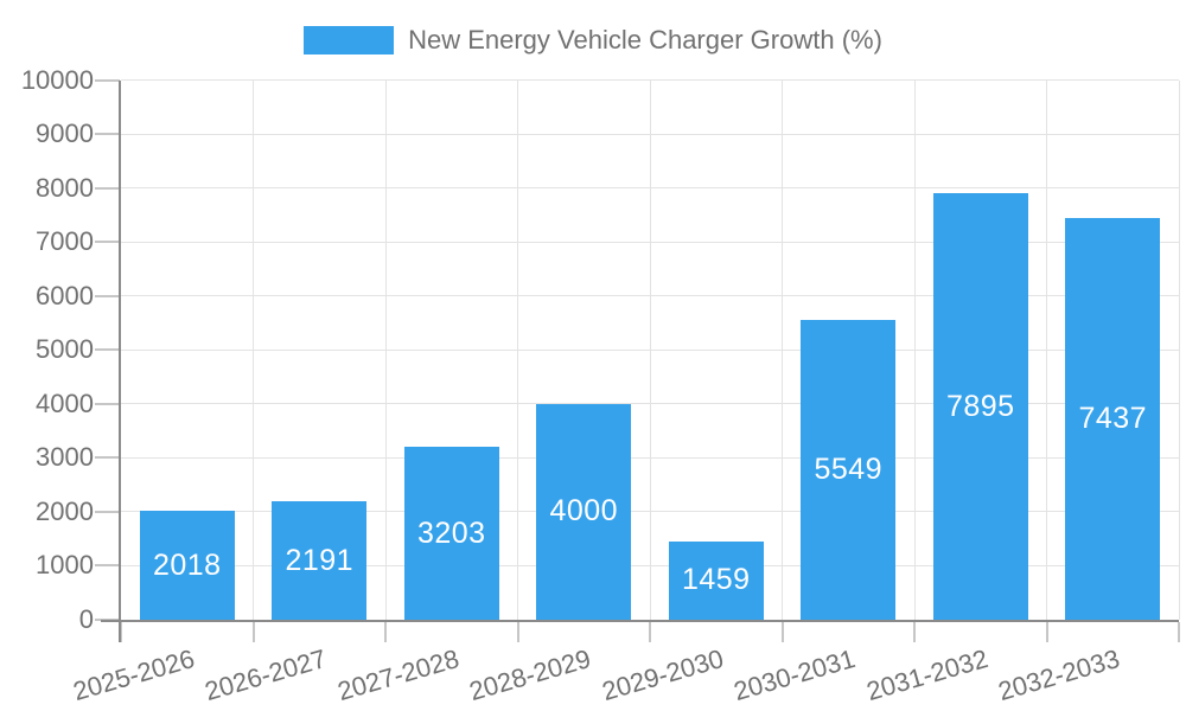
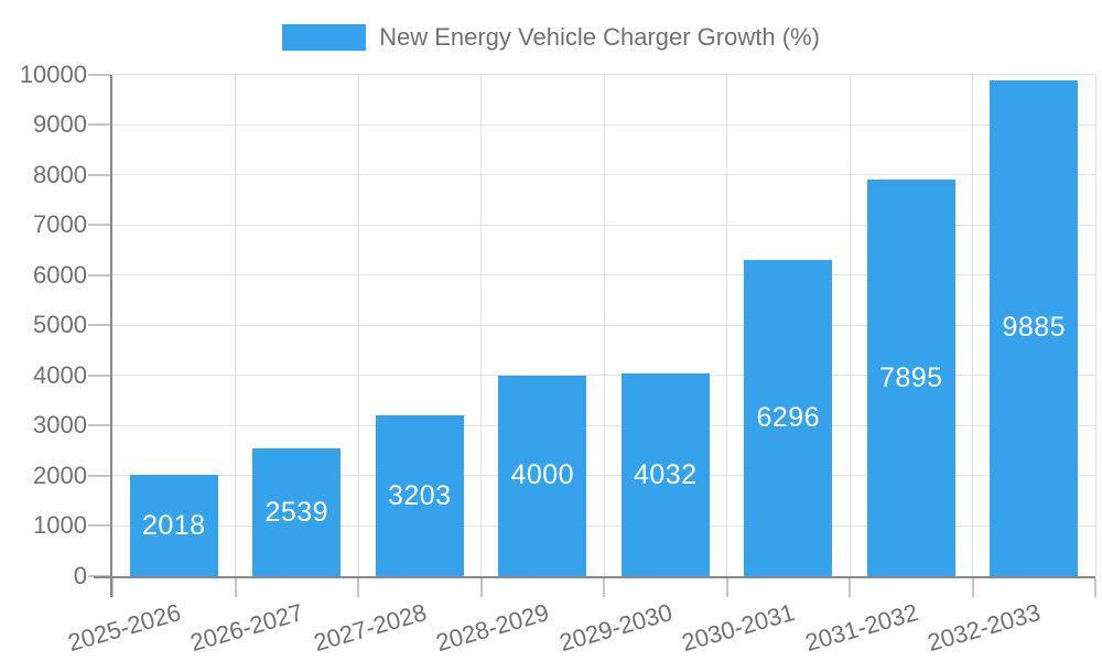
2026-2027: 2191 -> 2539
2029-2030: 1459 -> 4032
2030-2031: 5549 -> 6296
2032-2033: 7437 -> 9885
